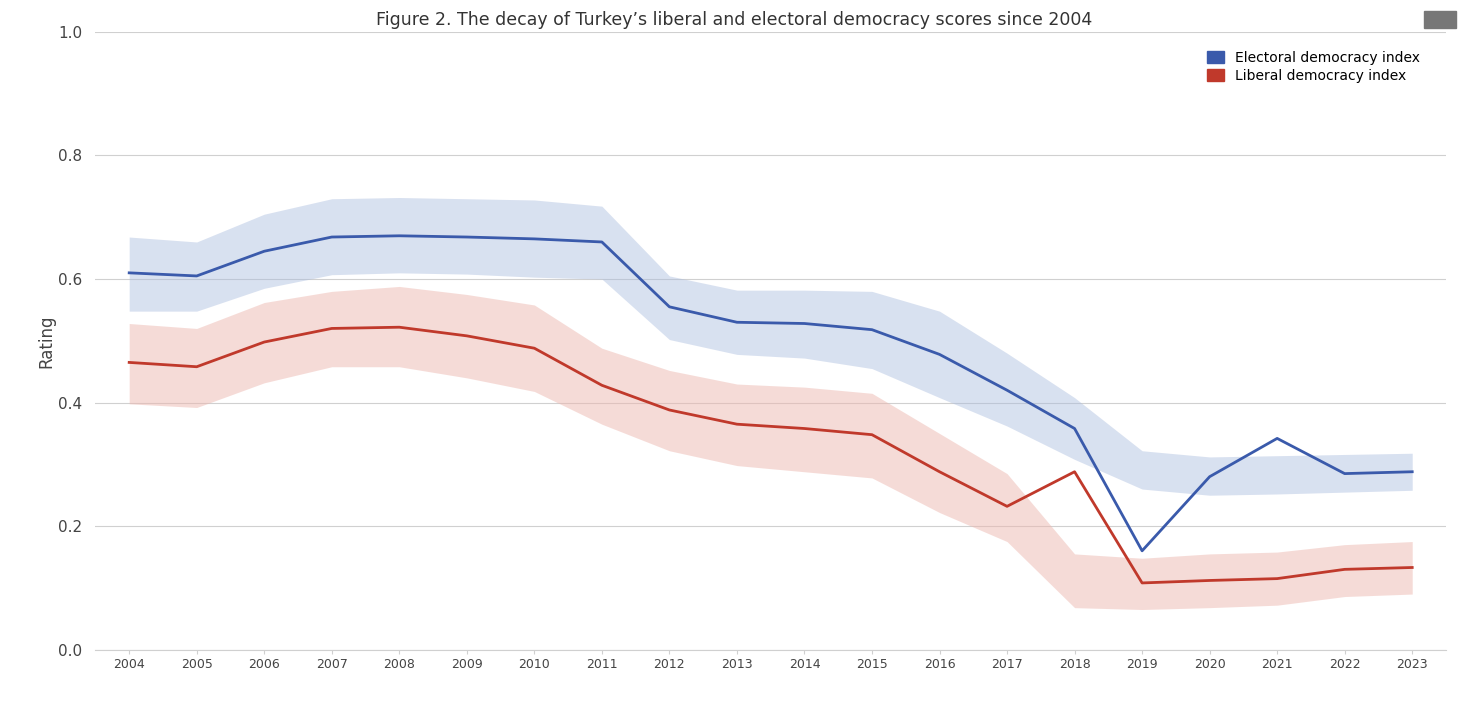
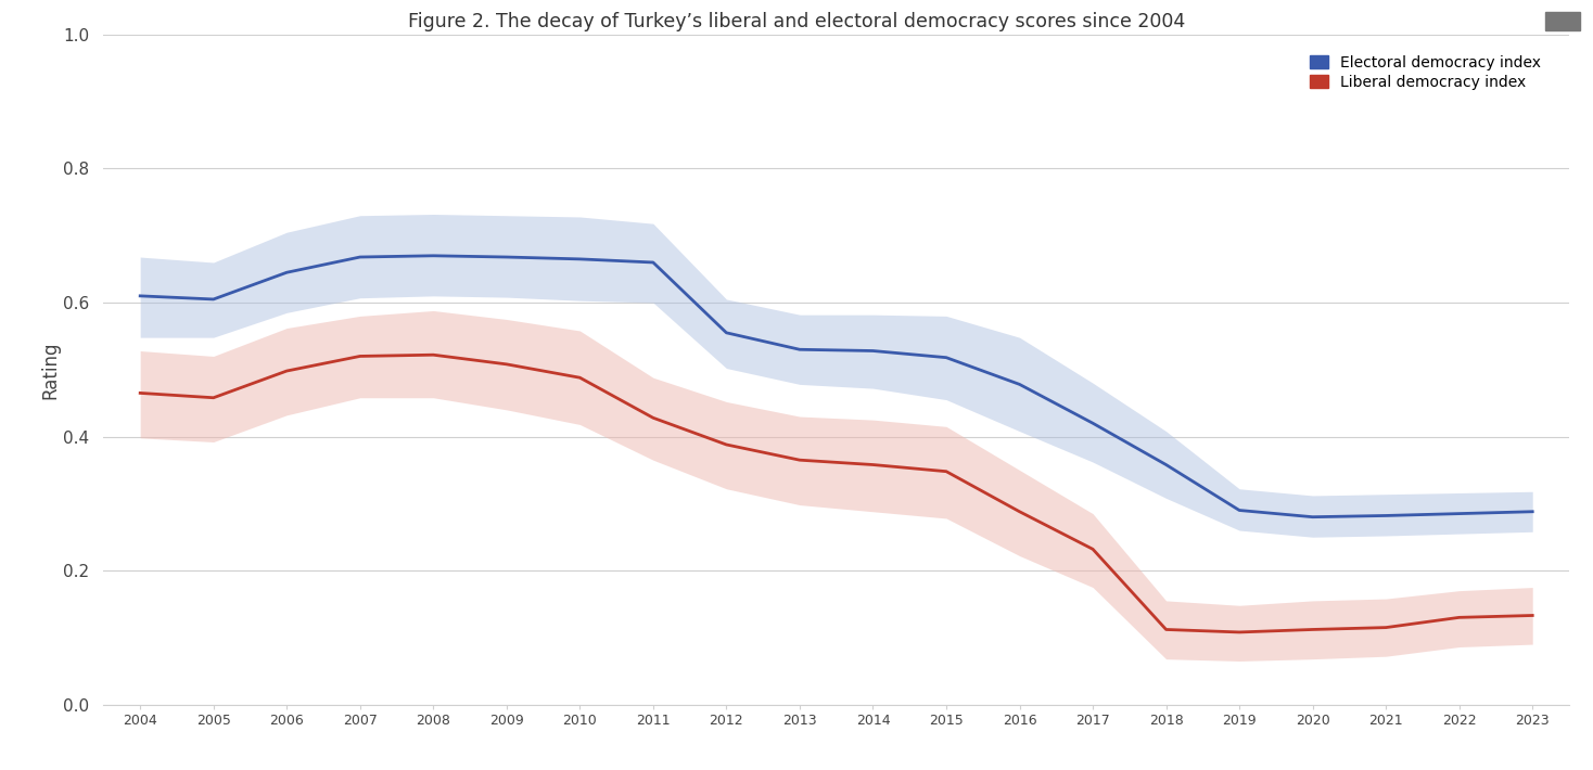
Liberal democracy index/2018: 0.288 -> 0.112
Electoral democracy index/2019: 0.160 -> 0.290
Electoral democracy index/2021: 0.342 -> 0.282
